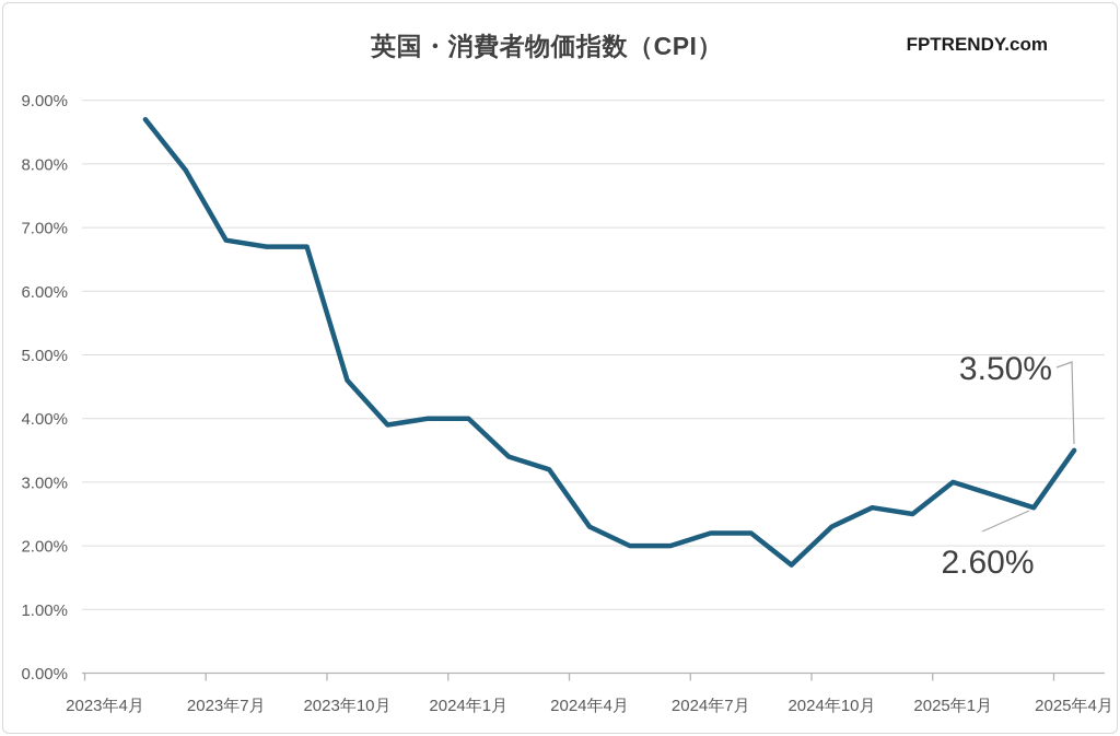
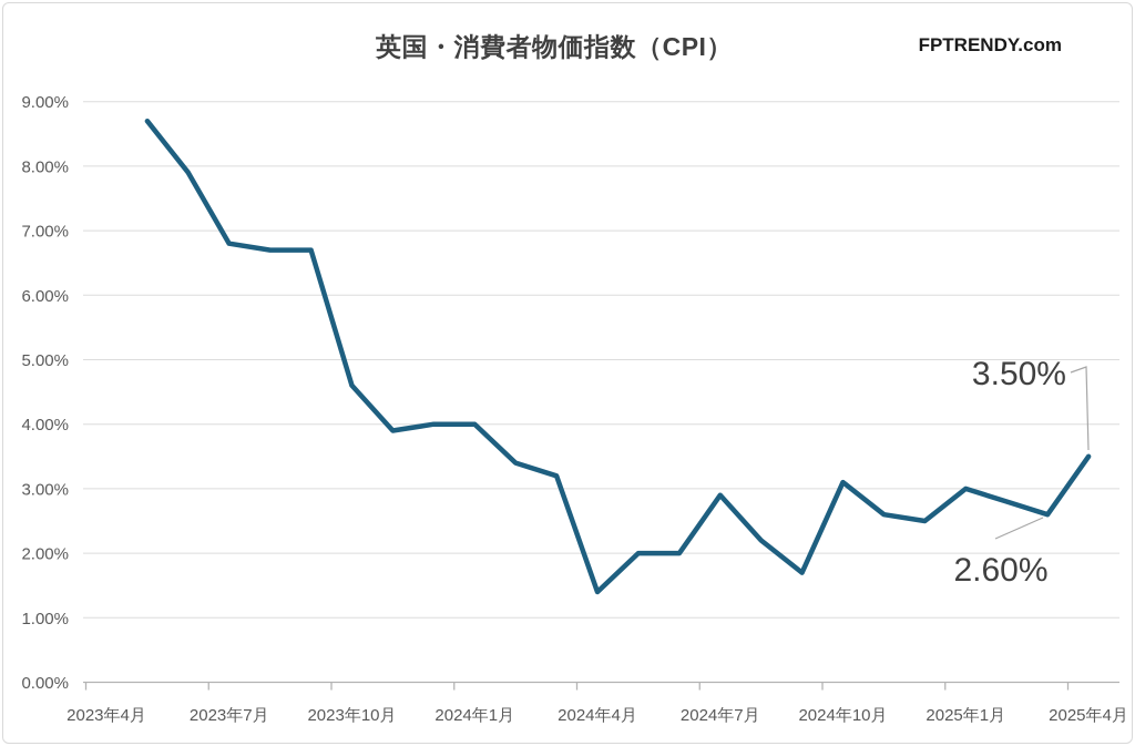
2024年4月: 2.3% -> 1.4%
2024年7月: 2.2% -> 2.9%
2024年10月: 2.3% -> 3.1%
